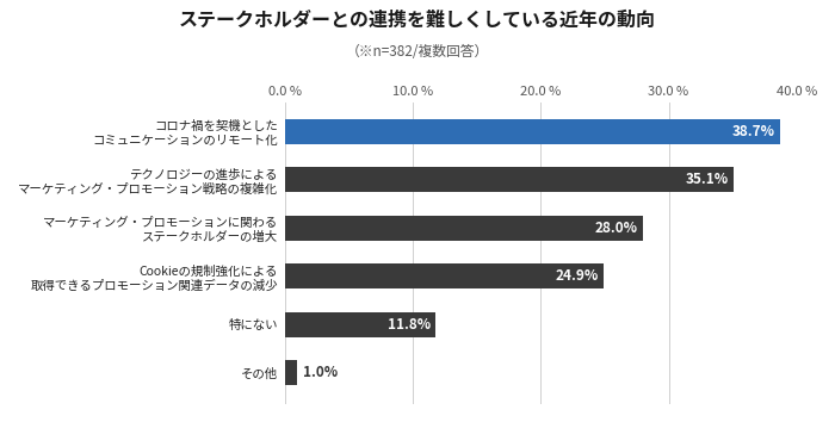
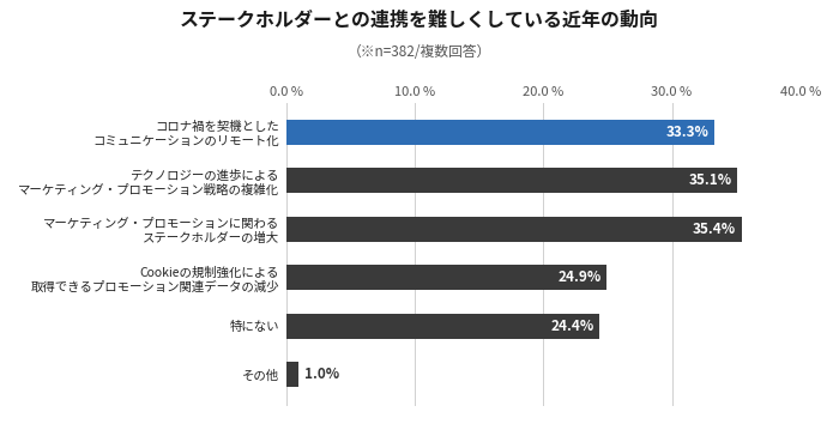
コロナ禍を契機とした コミュニケーションのリモート化: 38.7% -> 33.3%
マーケティング・プロモーションに関わる ステークホルダーの増大: 28.0% -> 35.4%
特にない: 11.8% -> 24.4%
